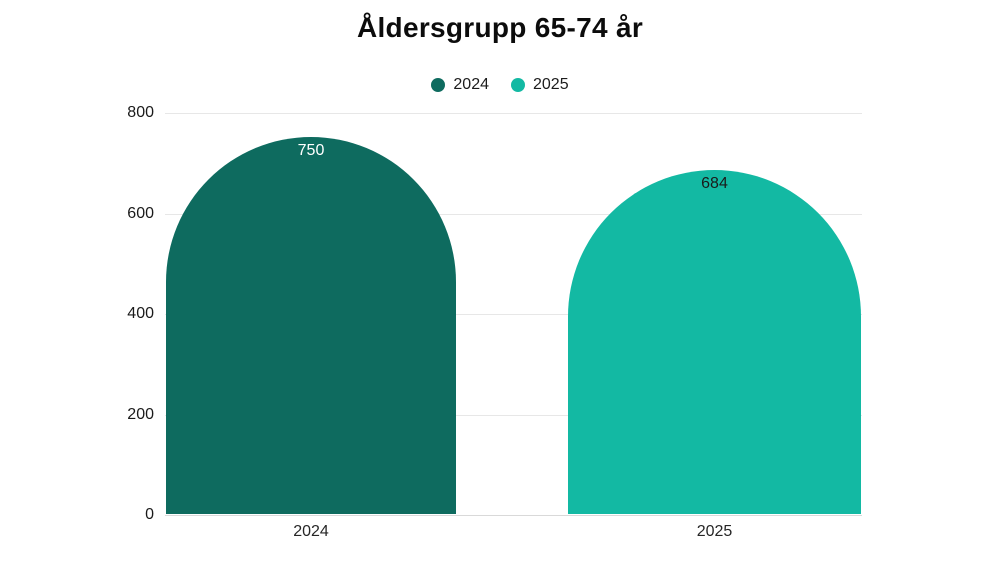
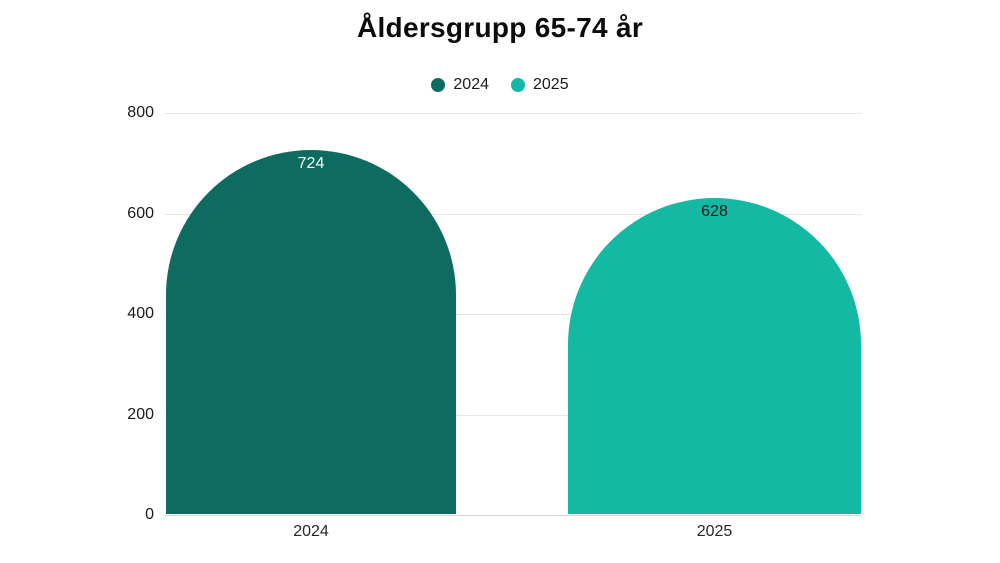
2024: 750 -> 724
2025: 684 -> 628
